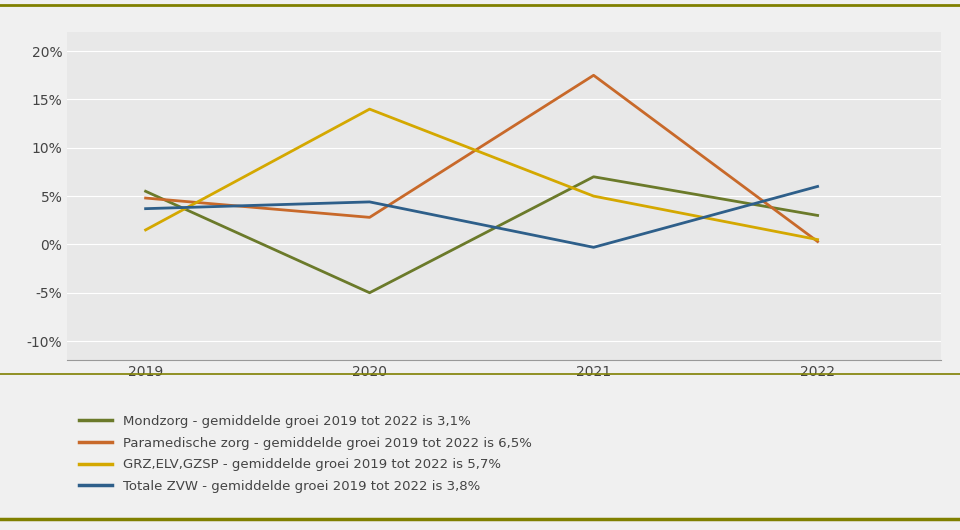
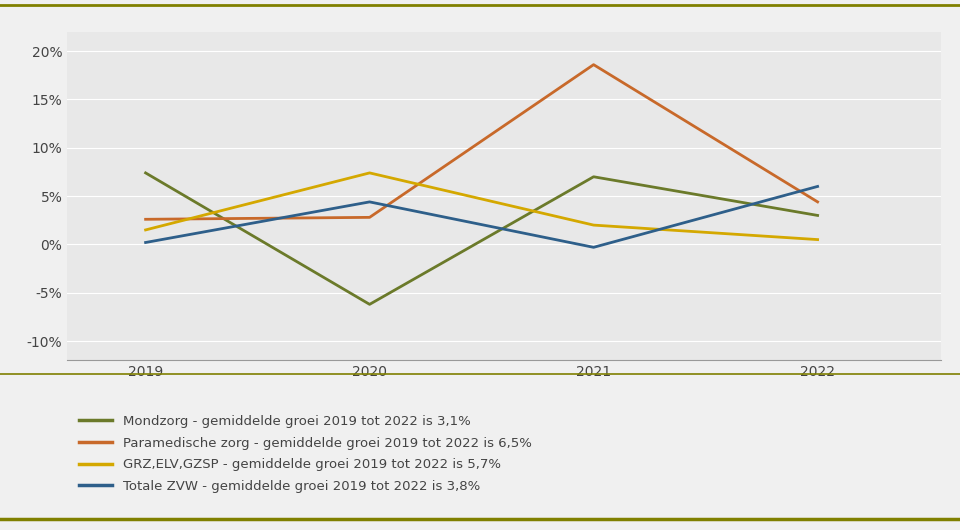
Mondzorg - gemiddelde groei 2019 tot 2022 is 3,1%/2019: 5.5% -> 7.4%
Paramedische zorg - gemiddelde groei 2019 tot 2022 is 6,5%/2019: 4.8% -> 2.6%
Totale ZVW - gemiddelde groei 2019 tot 2022 is 3,8%/2019: 3.7% -> 0.2%
Mondzorg - gemiddelde groei 2019 tot 2022 is 3,1%/2020: -5.0% -> -6.2%
GRZ,ELV,GZSP - gemiddelde groei 2019 tot 2022 is 5,7%/2020: 14.0% -> 7.4%
Paramedische zorg - gemiddelde groei 2019 tot 2022 is 6,5%/2021: 17.5% -> 18.6%
GRZ,ELV,GZSP - gemiddelde groei 2019 tot 2022 is 5,7%/2021: 5.0% -> 2.0%
Paramedische zorg - gemiddelde groei 2019 tot 2022 is 6,5%/2022: 0.3% -> 4.4%
